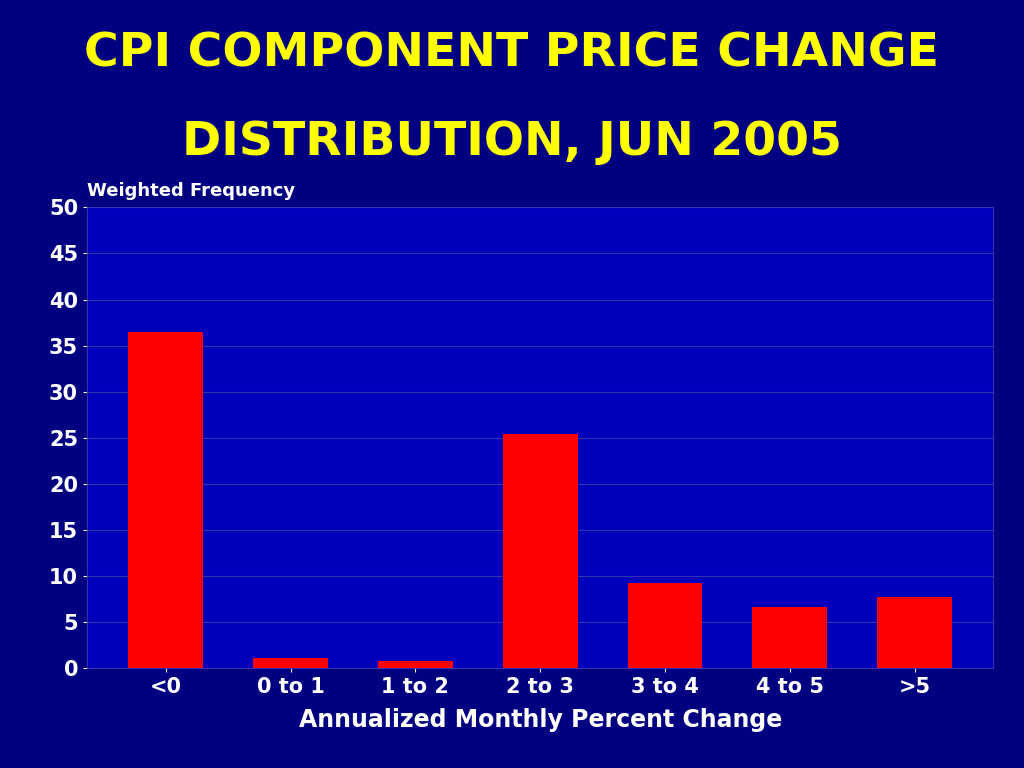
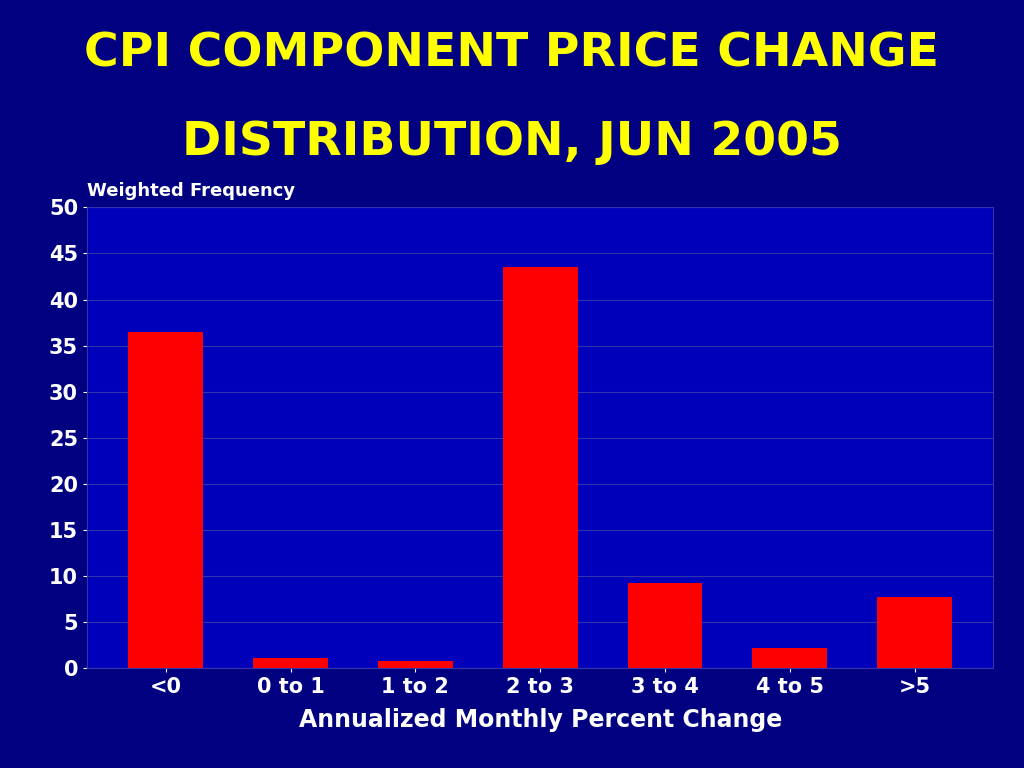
2 to 3: 25.4 -> 43.5
4 to 5: 6.6 -> 2.2
